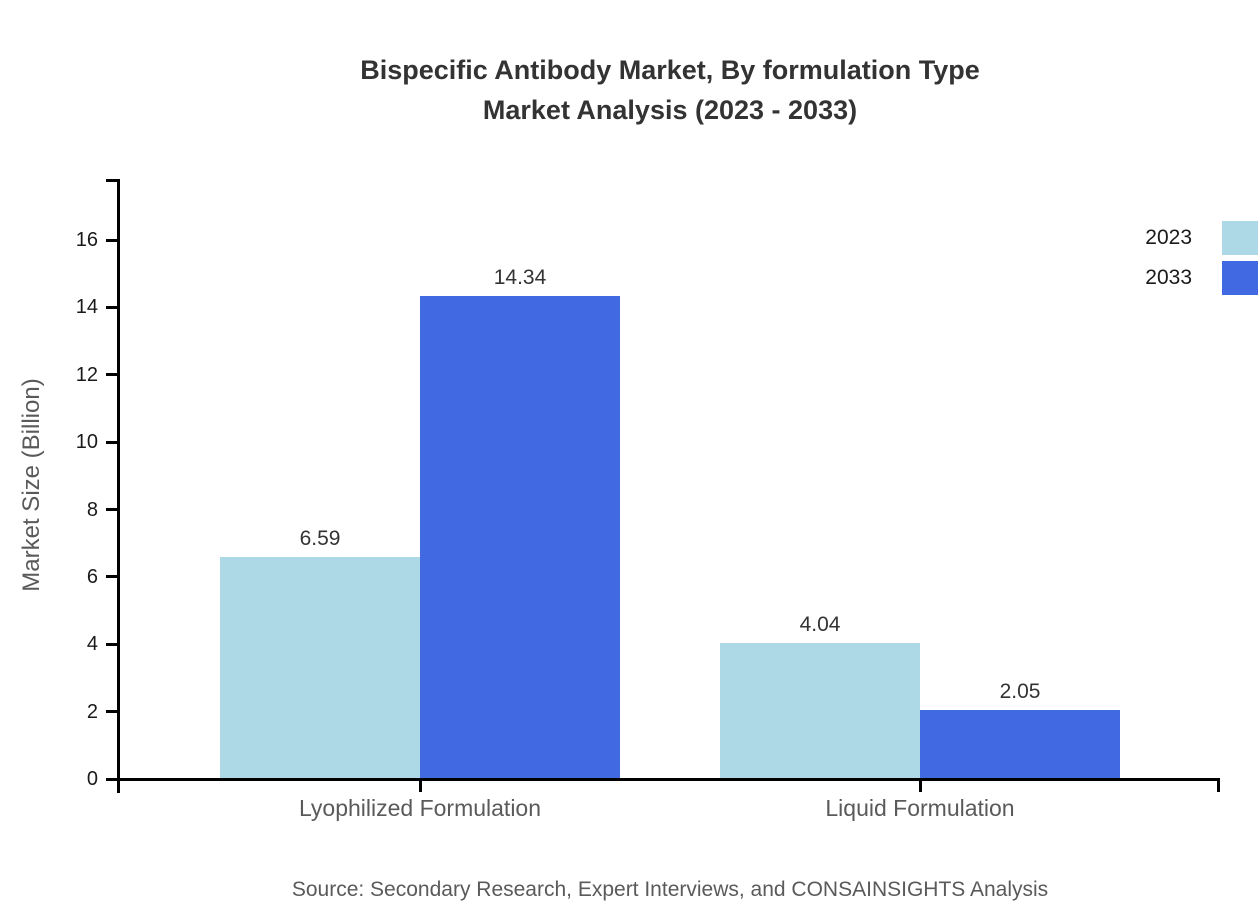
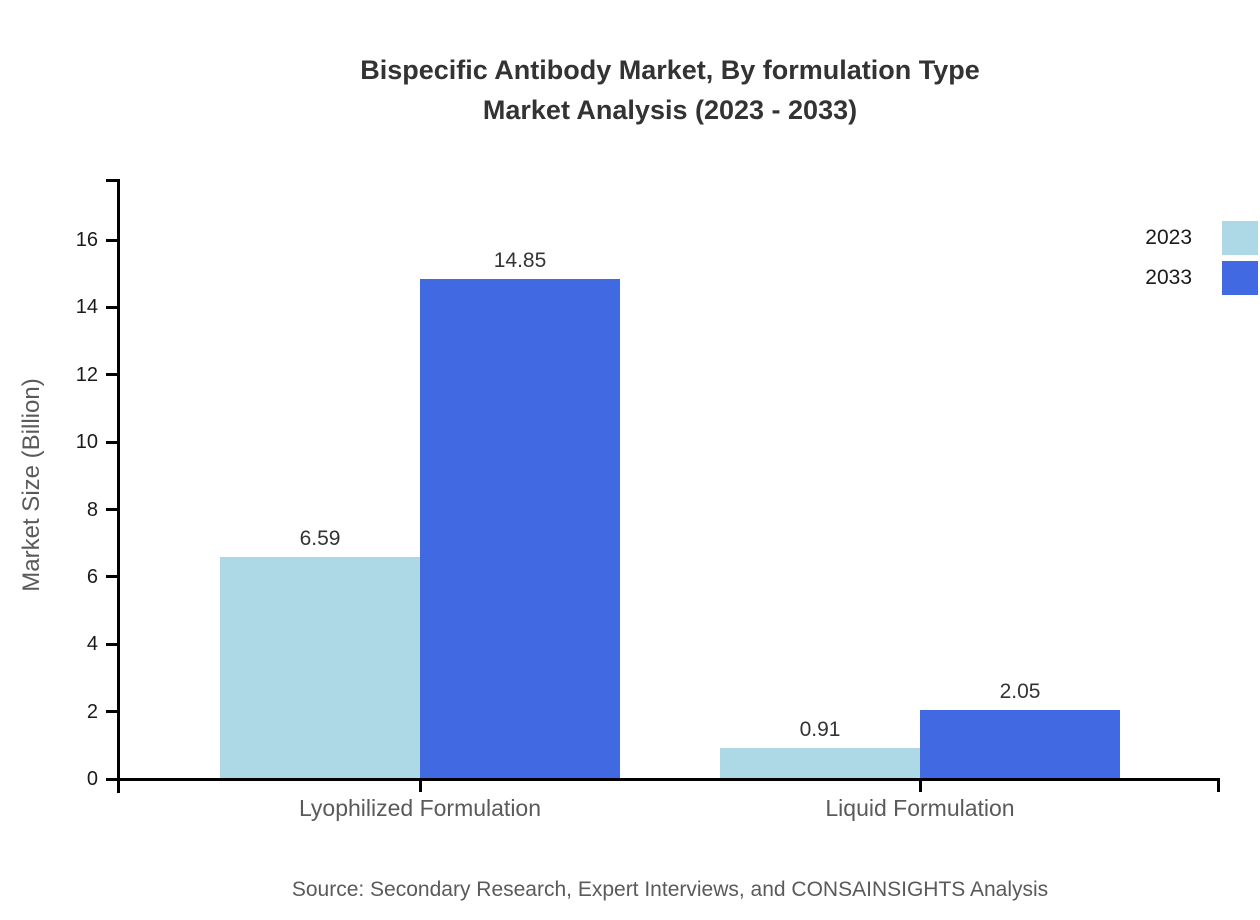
2033/Lyophilized Formulation: 14.34 -> 14.85
2023/Liquid Formulation: 4.04 -> 0.91
